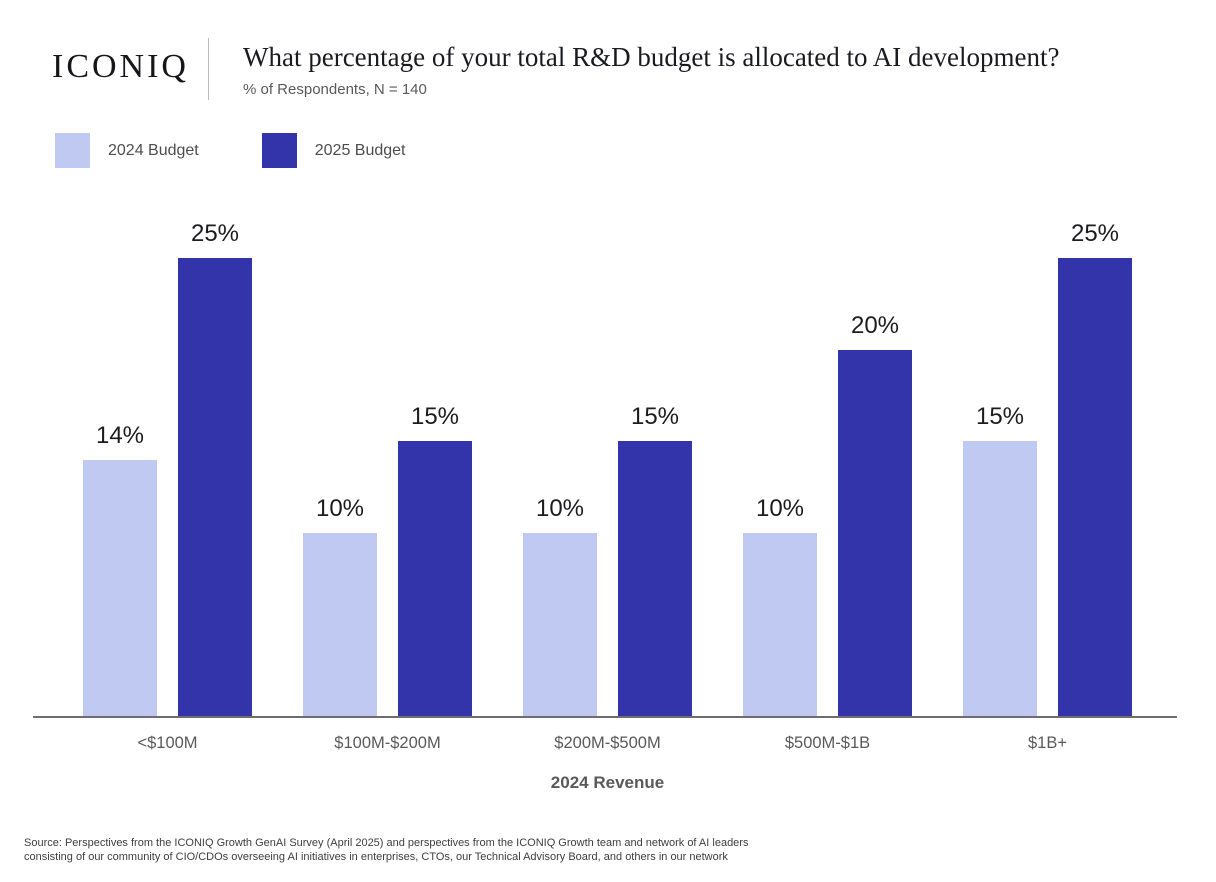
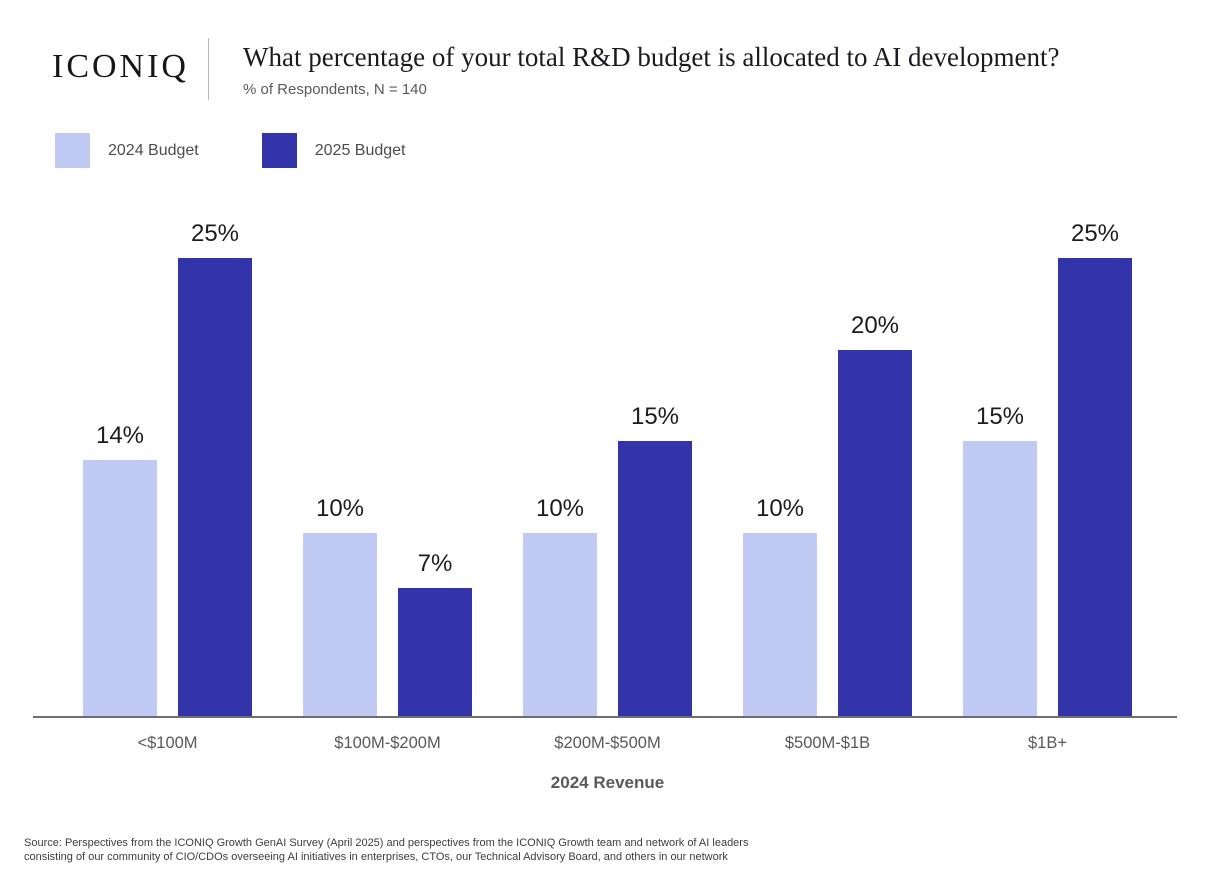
2025 Budget/$100M-$200M: 15% -> 7%
